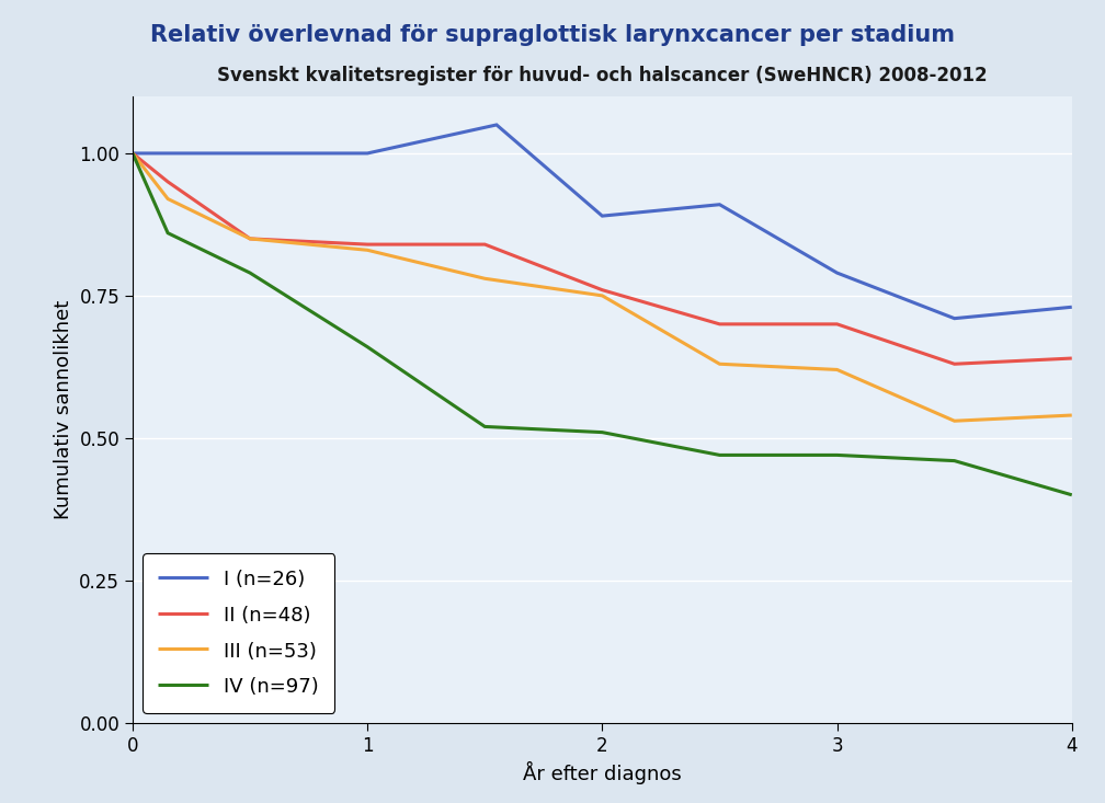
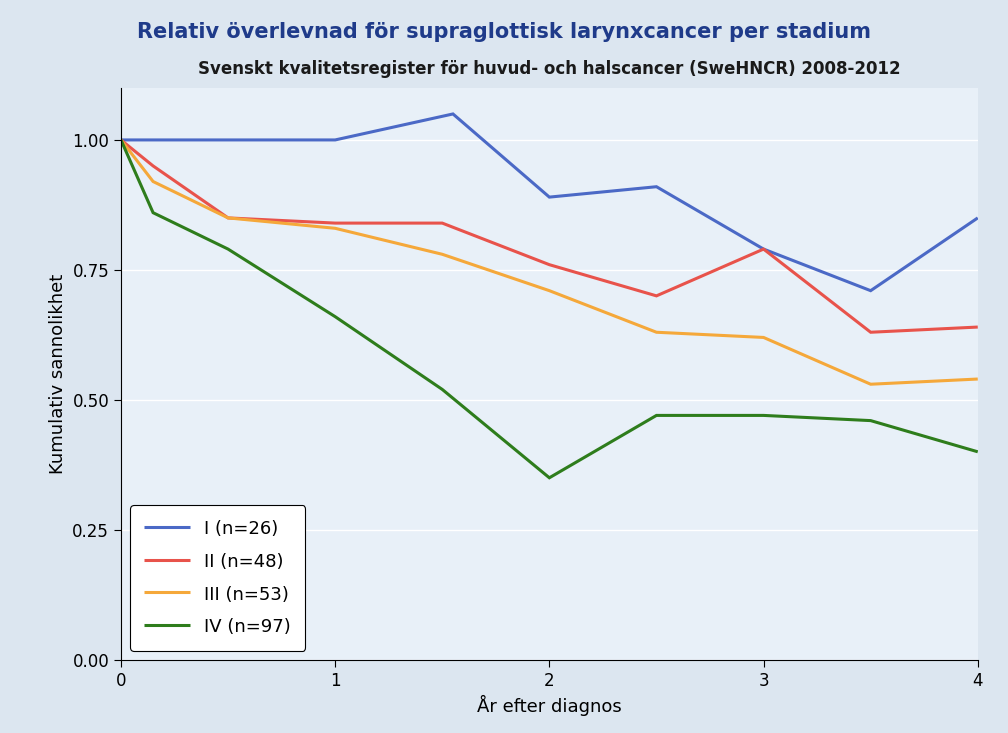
III (n=53)/2: 0.75 -> 0.71
IV (n=97)/2: 0.51 -> 0.35
II (n=48)/3: 0.70 -> 0.79
I (n=26)/4: 0.73 -> 0.85
